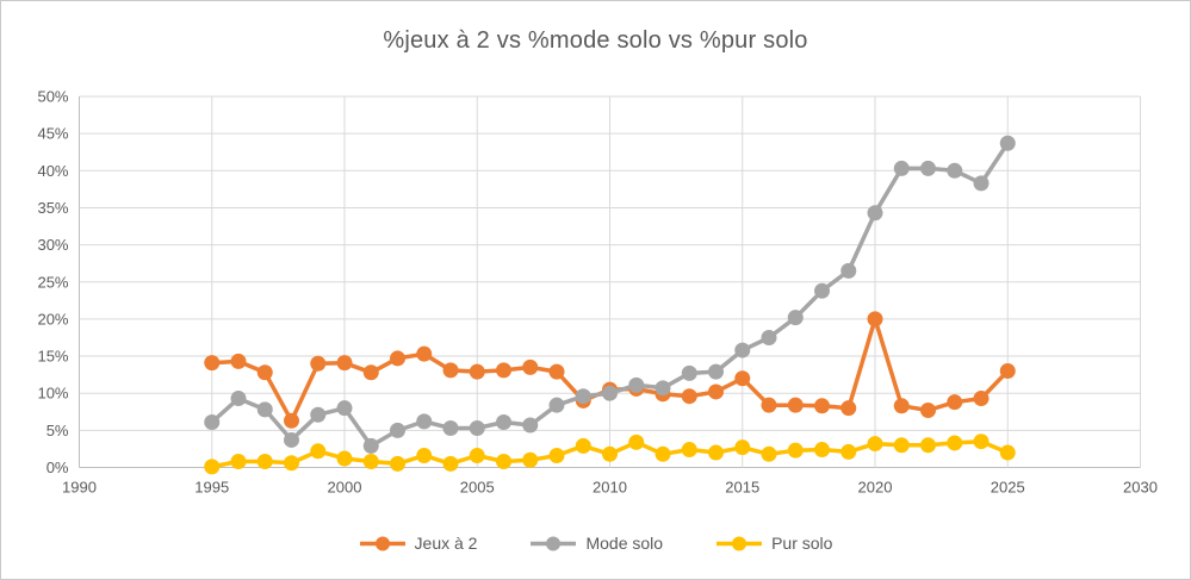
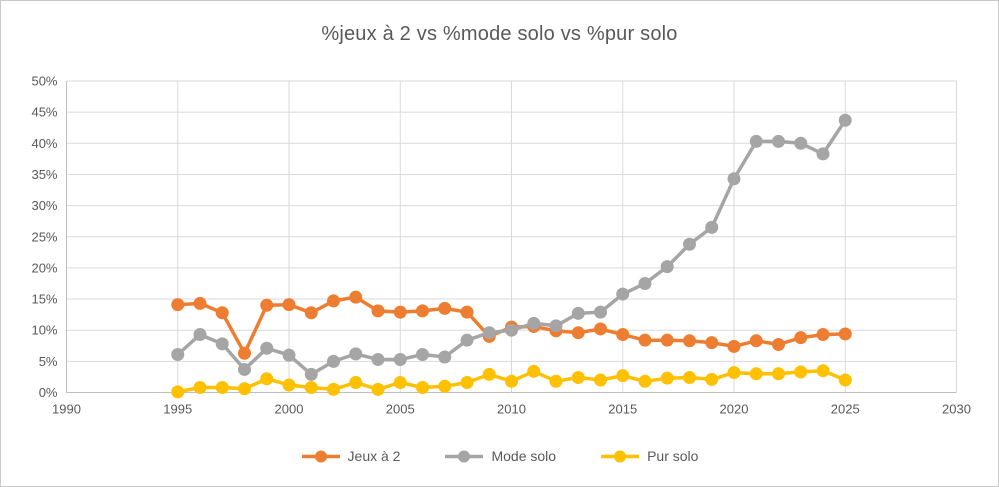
Mode solo/2000: 8% -> 6%
Jeux à 2/2015: 12% -> 9%
Jeux à 2/2020: 20% -> 7%
Jeux à 2/2025: 13% -> 9%
